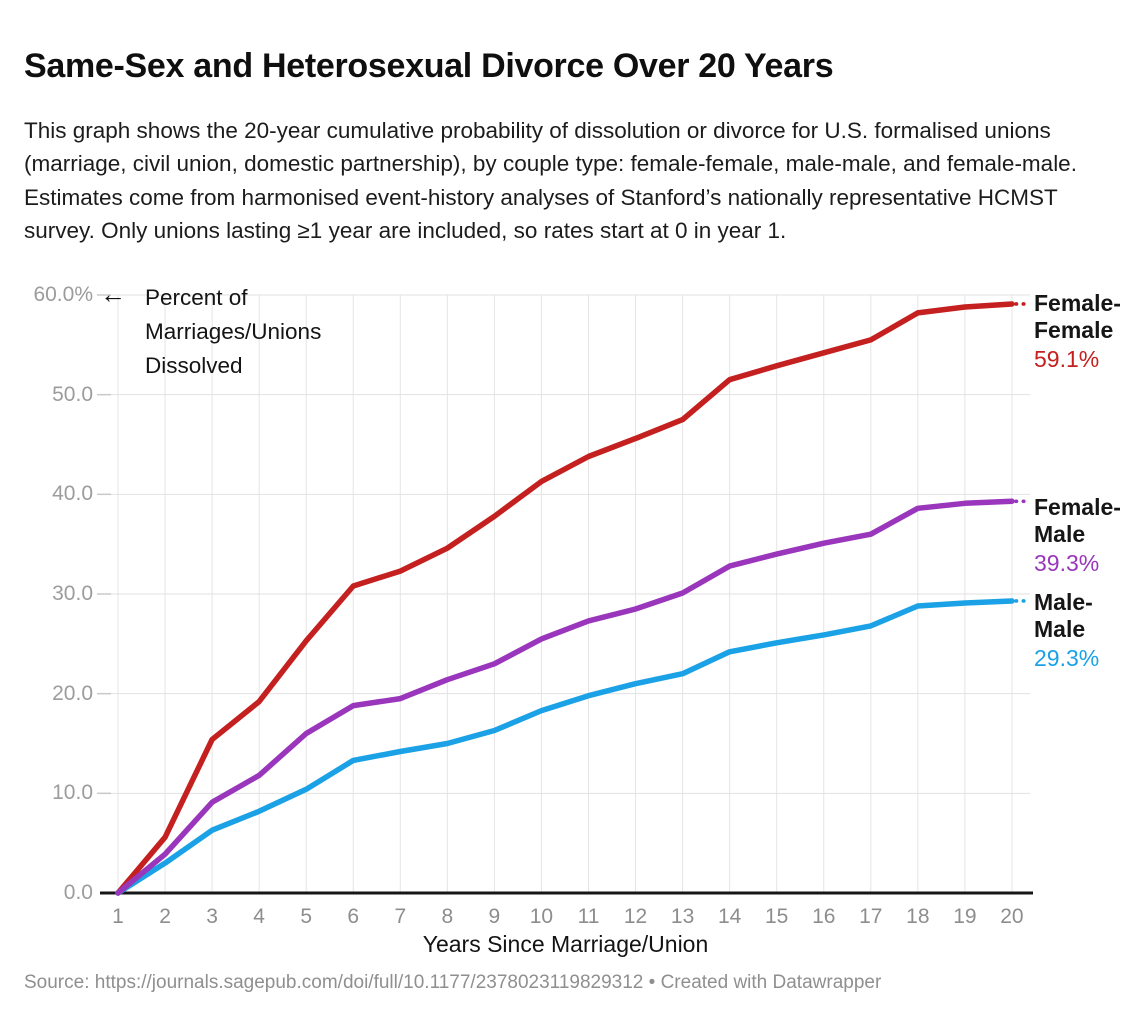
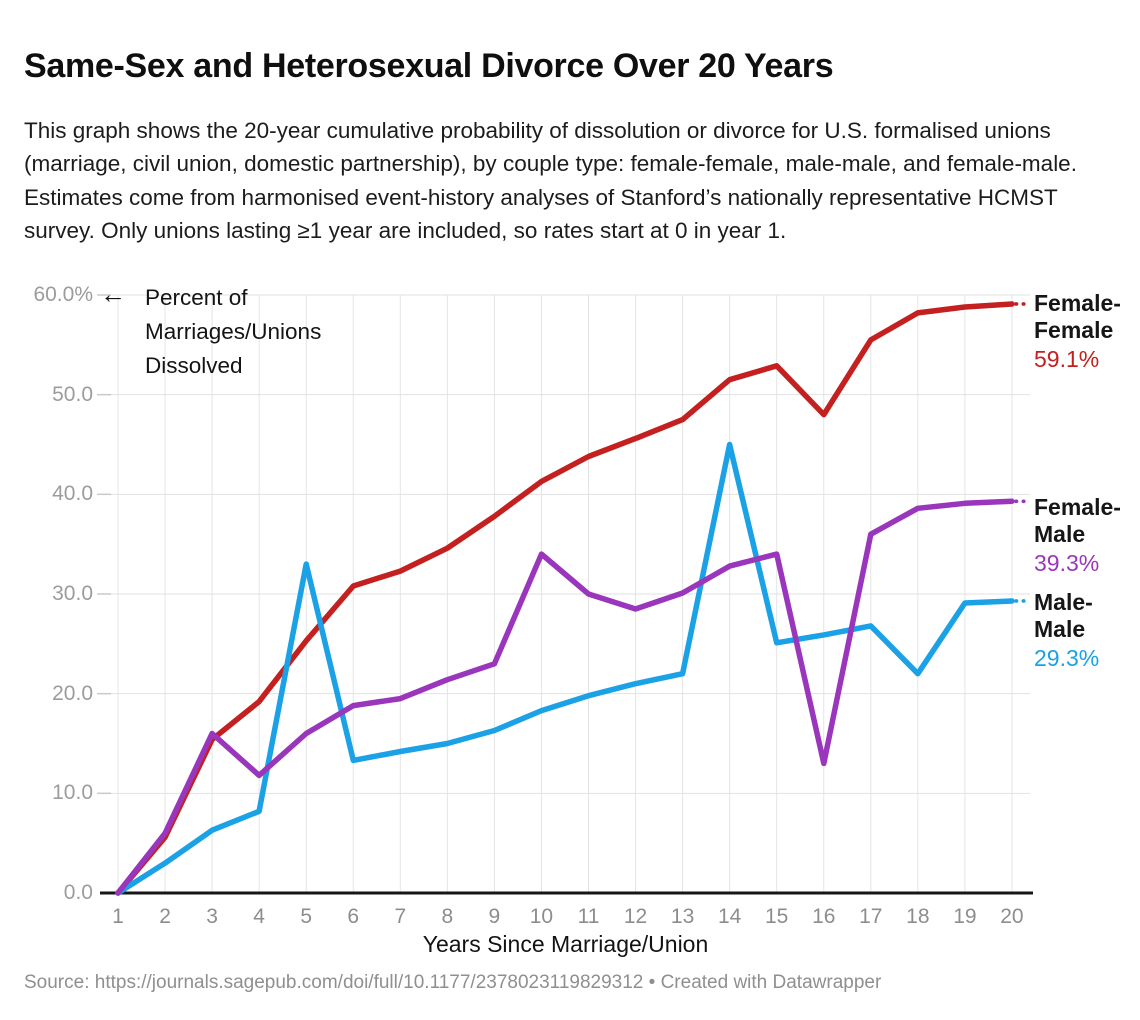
Female-Male/2: 4% -> 6%
Female-Male/3: 9% -> 16%
Male-Male/5: 10% -> 33%
Female-Male/10: 26% -> 34%
Female-Male/11: 27% -> 30%
Male-Male/14: 24% -> 45%
Female-Female/16: 54% -> 48%
Female-Male/16: 35% -> 13%
Male-Male/18: 29% -> 22%
